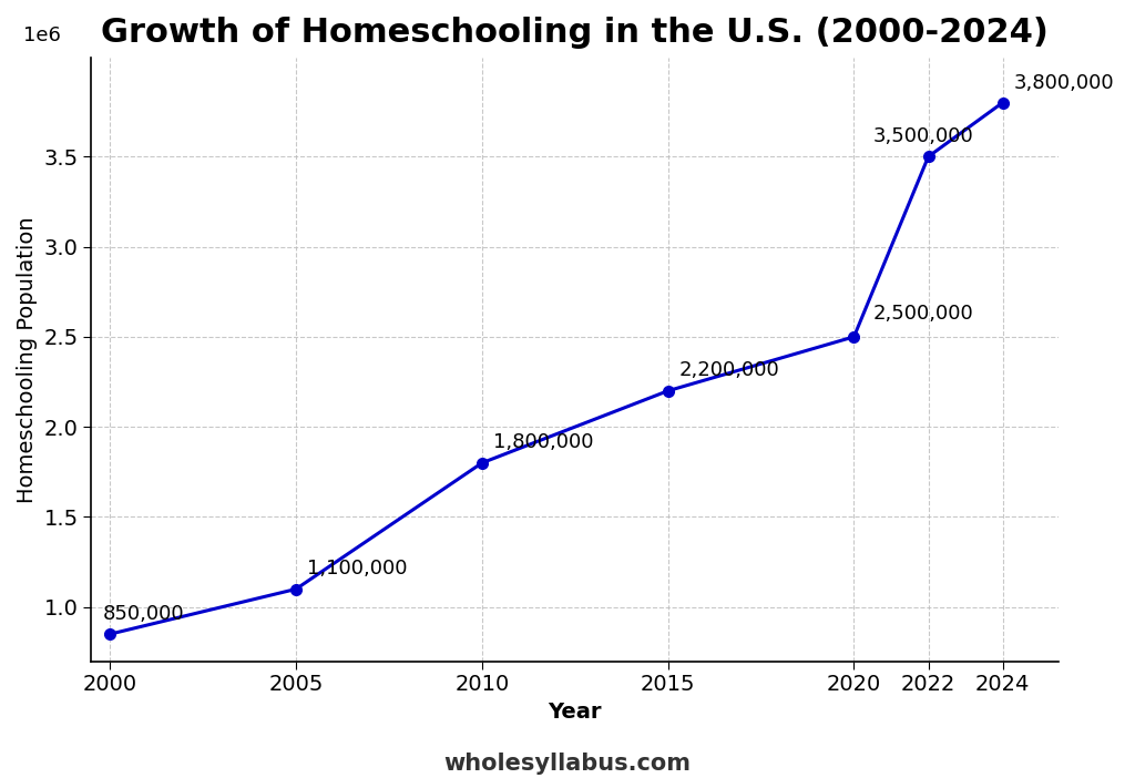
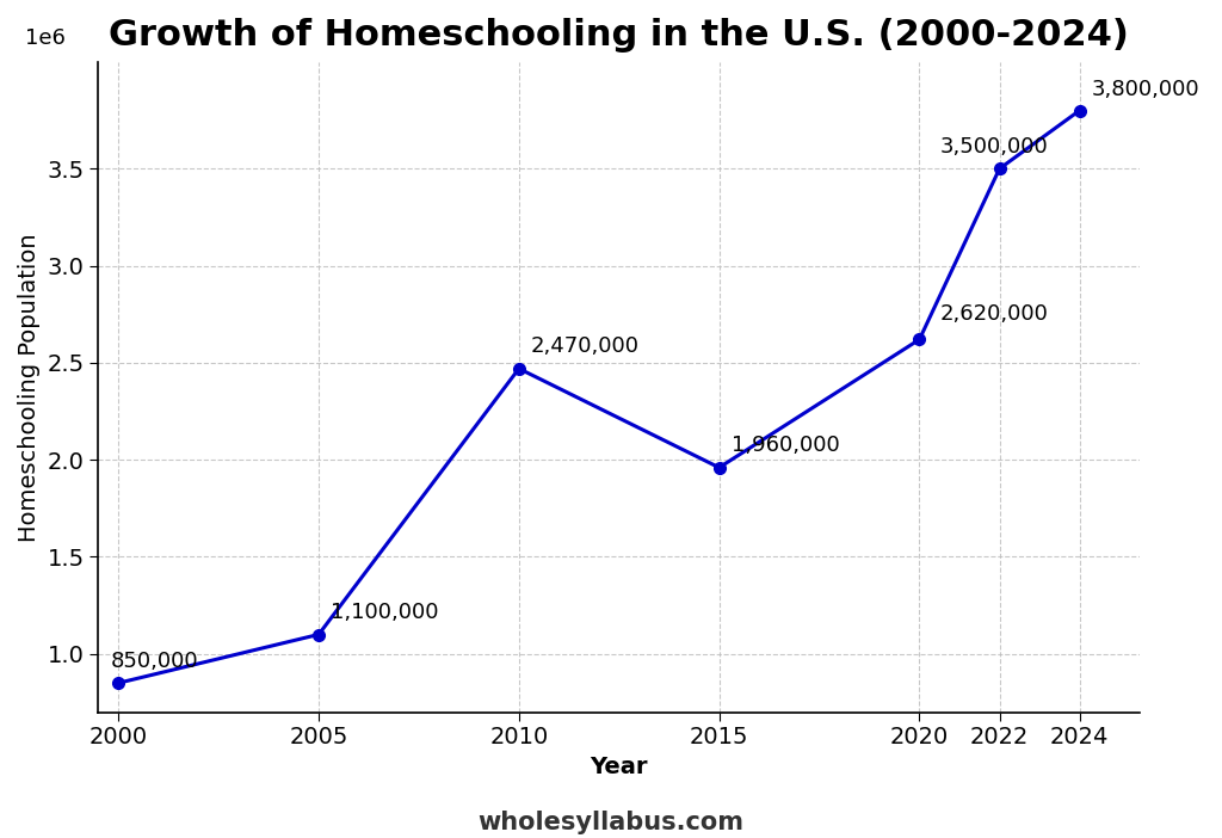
2010: 1,800,000 -> 2,470,000
2015: 2,200,000 -> 1,960,000
2020: 2,500,000 -> 2,620,000
